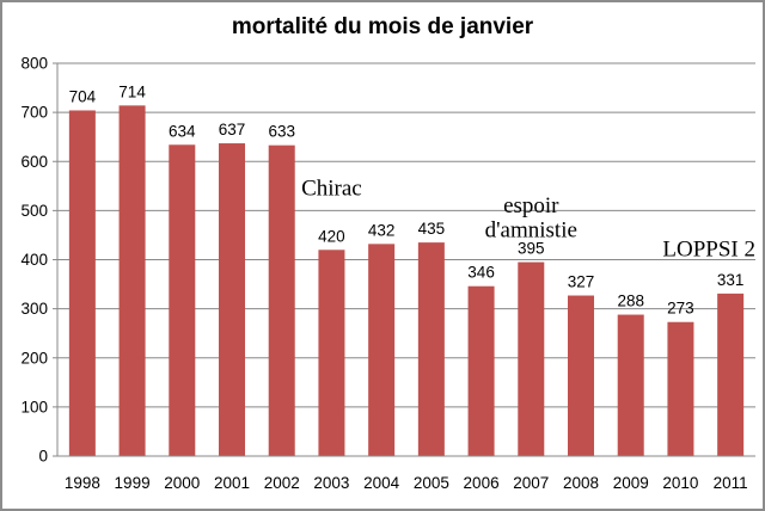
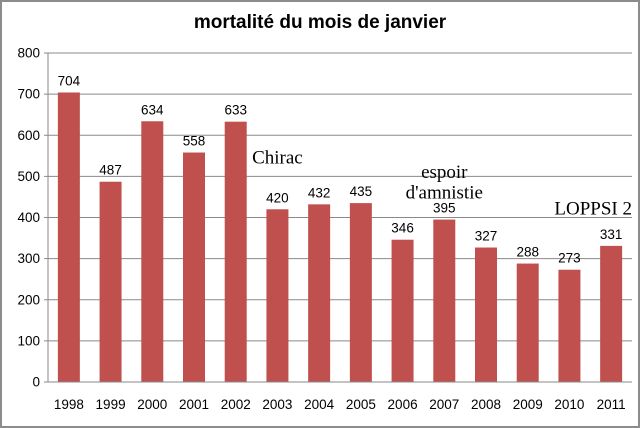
1999: 714 -> 487
2001: 637 -> 558
